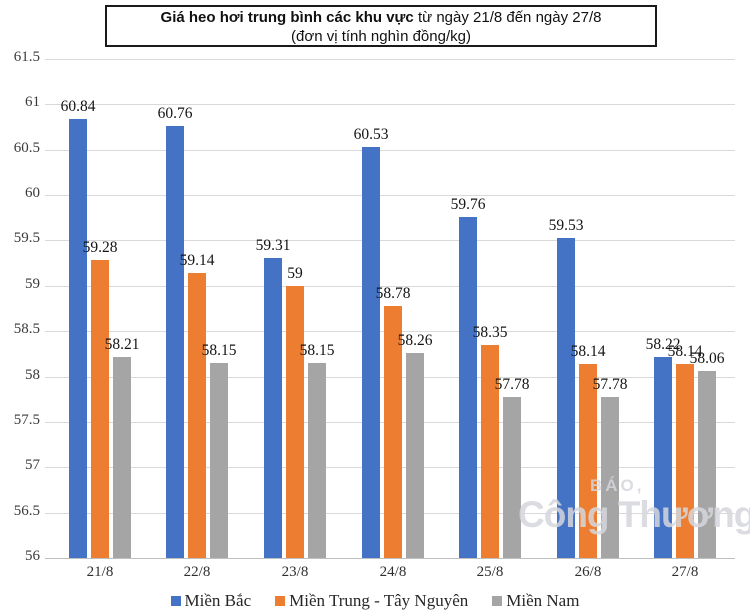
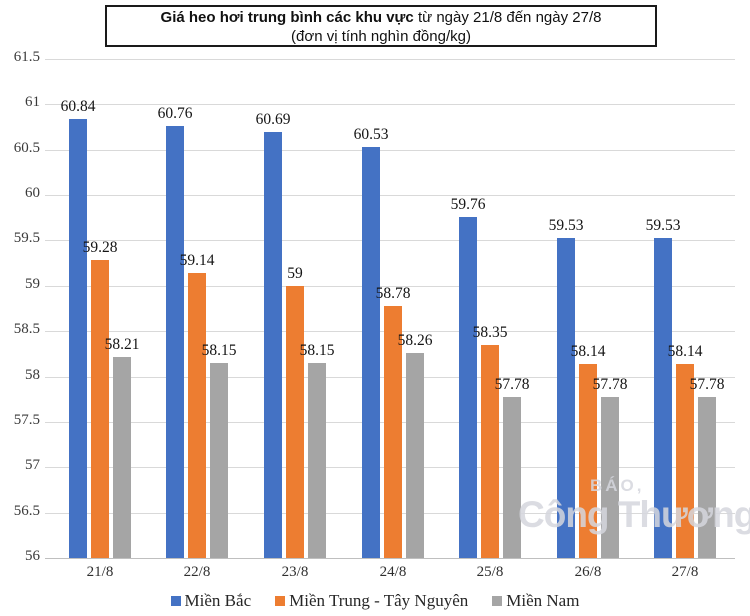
Miền Bắc/23/8: 59.31 -> 60.69
Miền Bắc/27/8: 58.22 -> 59.53
Miền Nam/27/8: 58.06 -> 57.78
